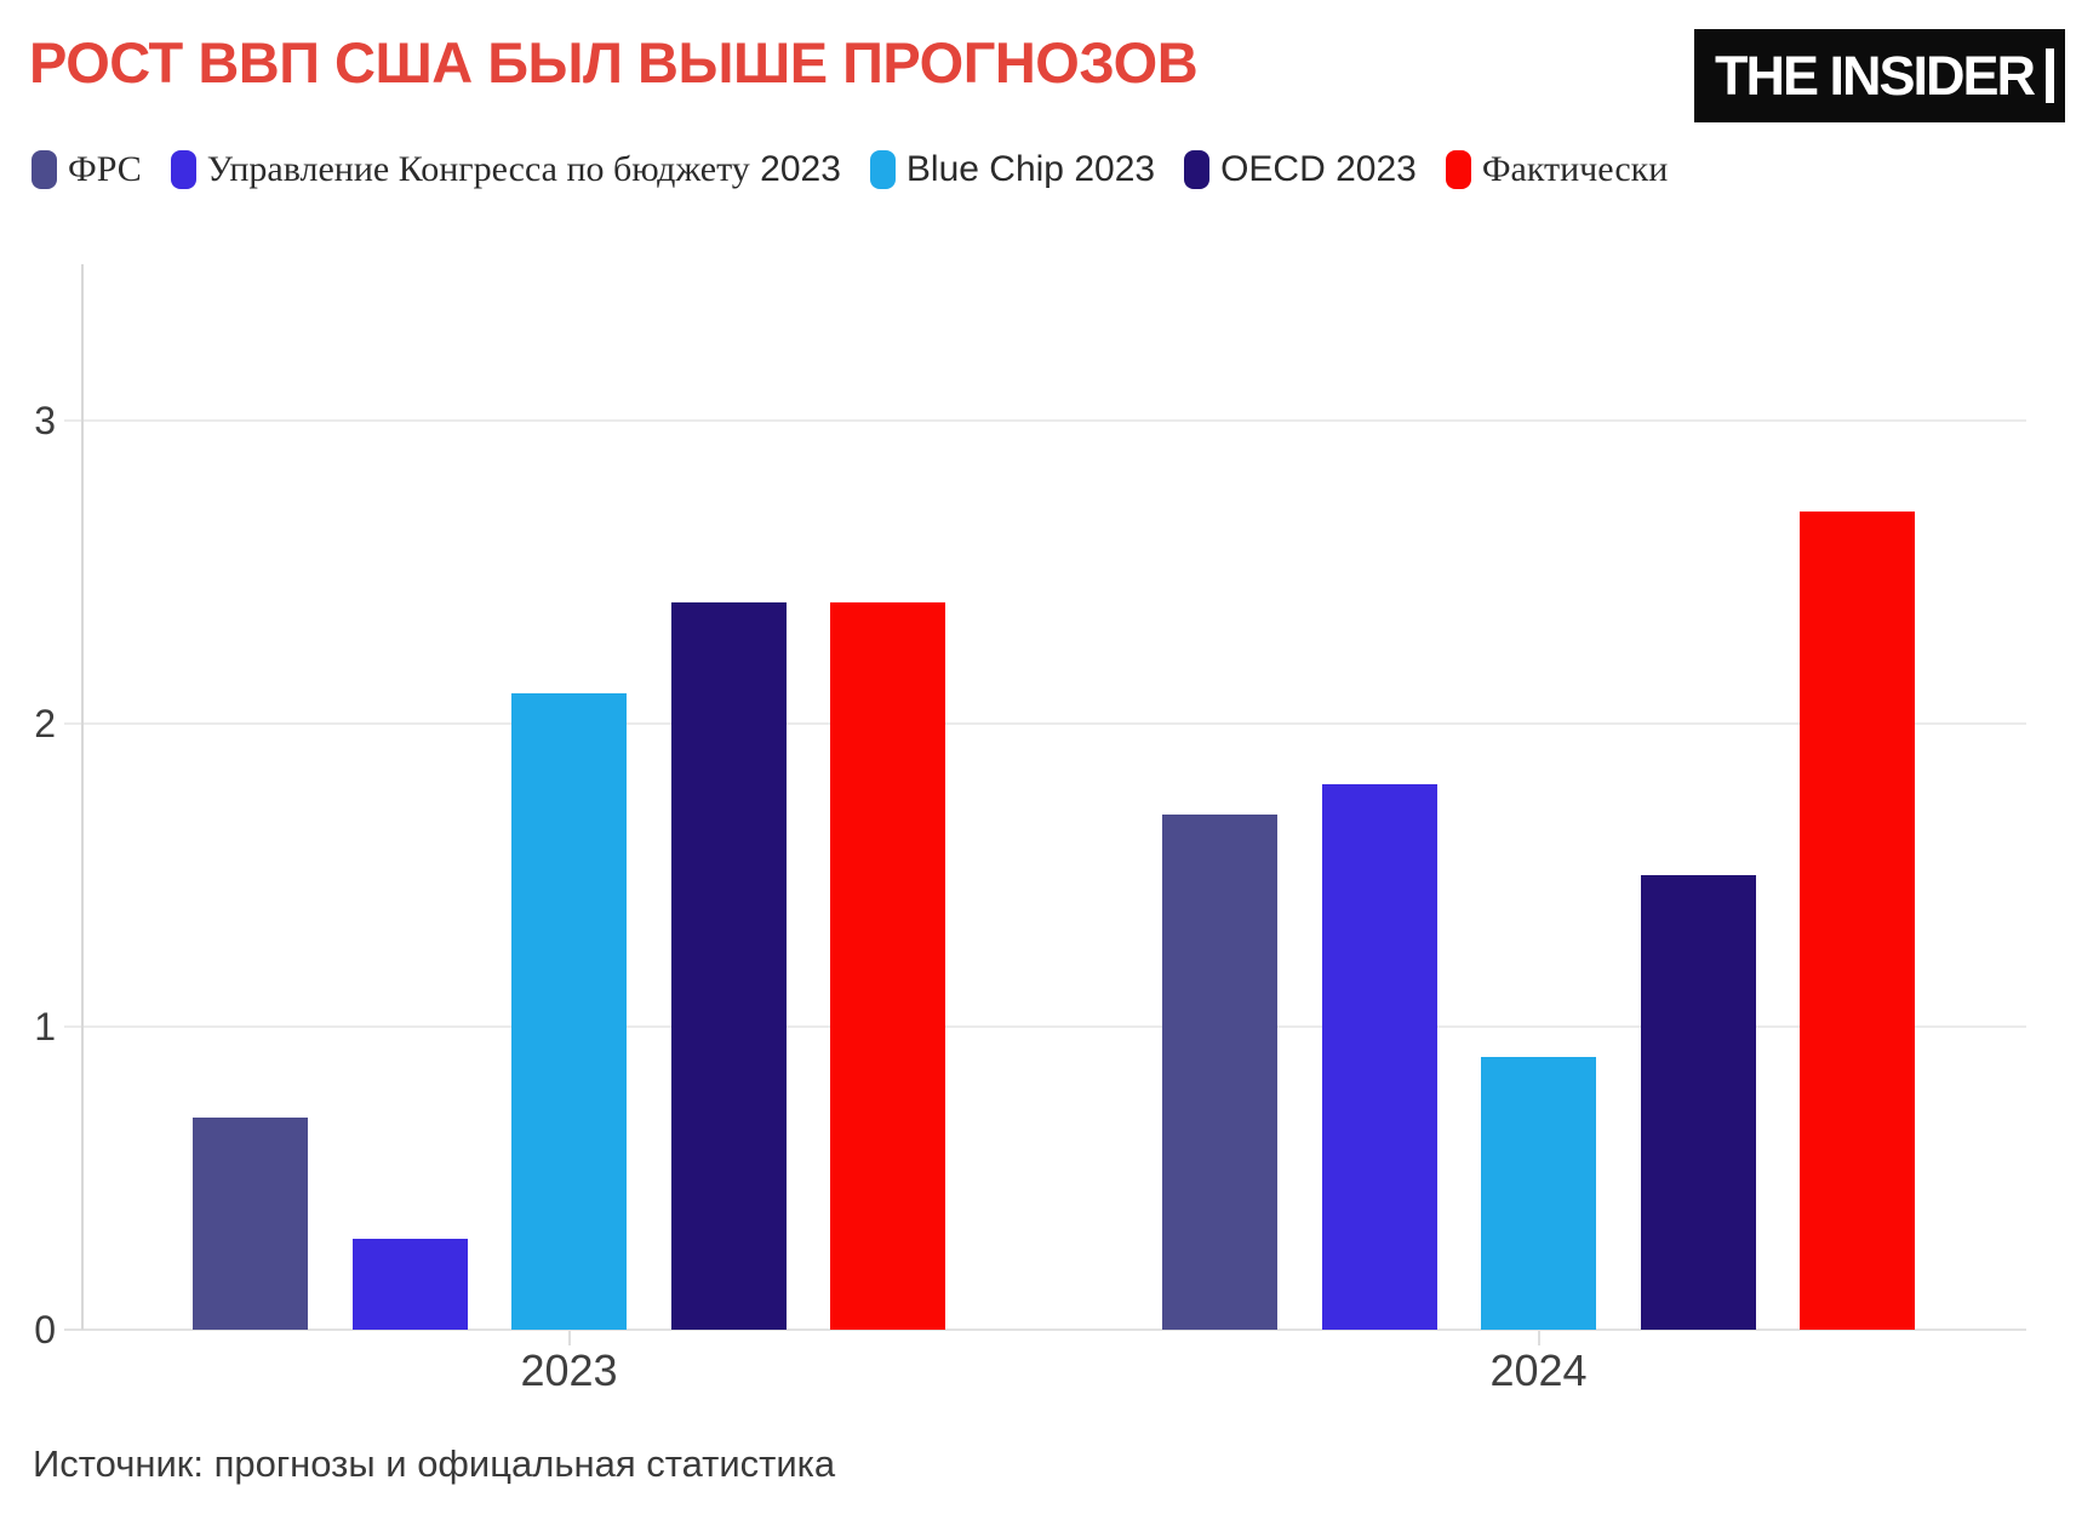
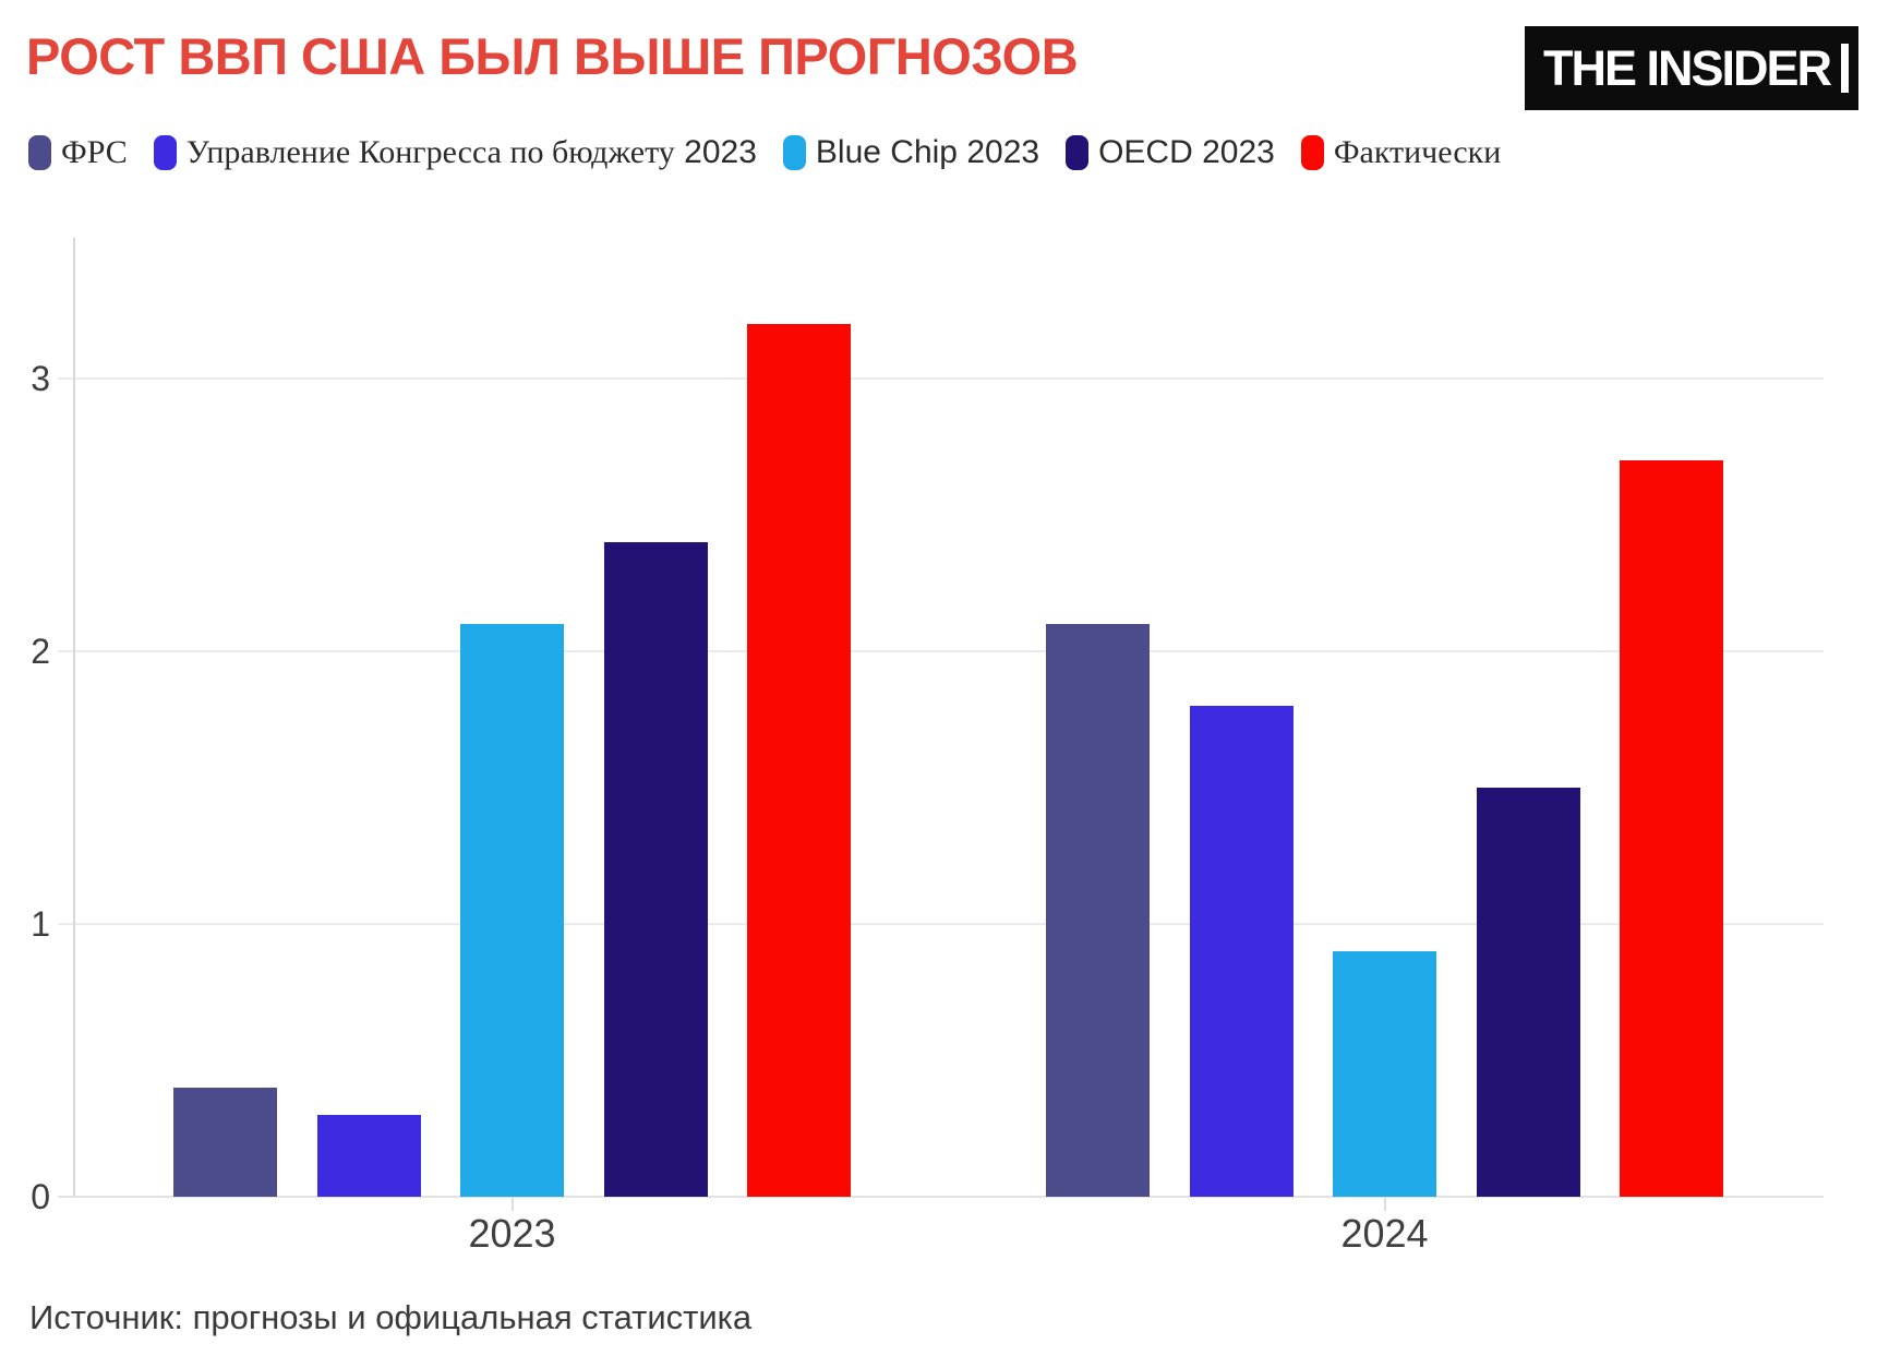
ФРС/2023: 0.7 -> 0.4
Фактически/2023: 2.4 -> 3.2
ФРС/2024: 1.7 -> 2.1
